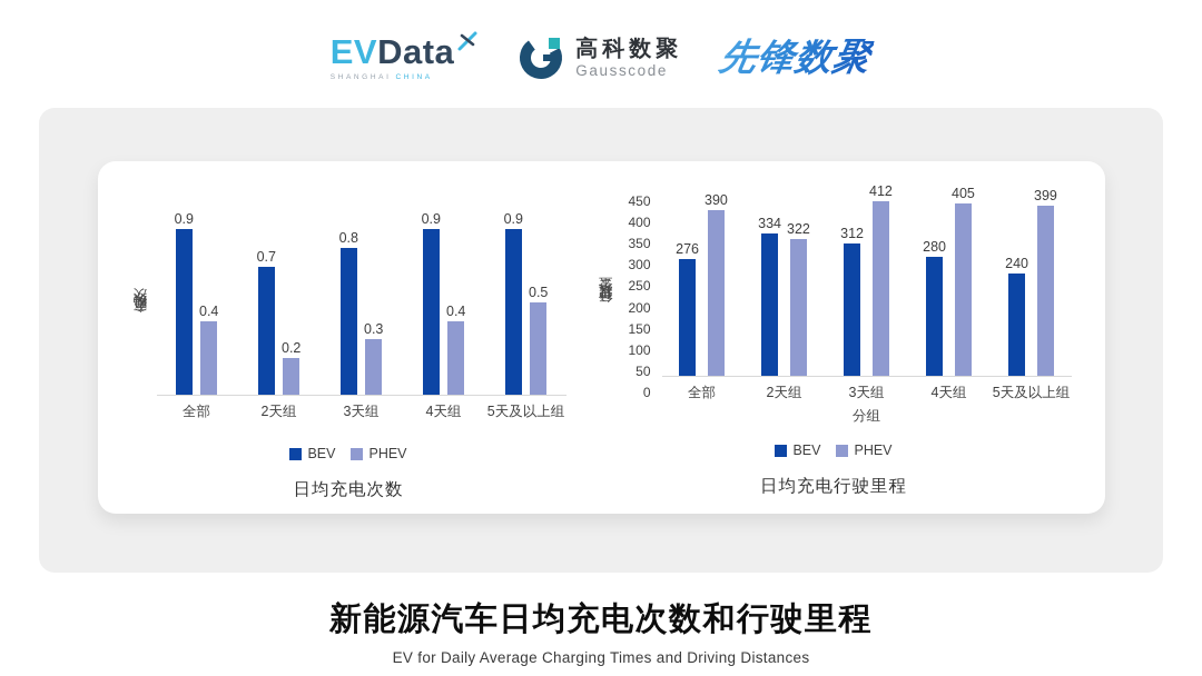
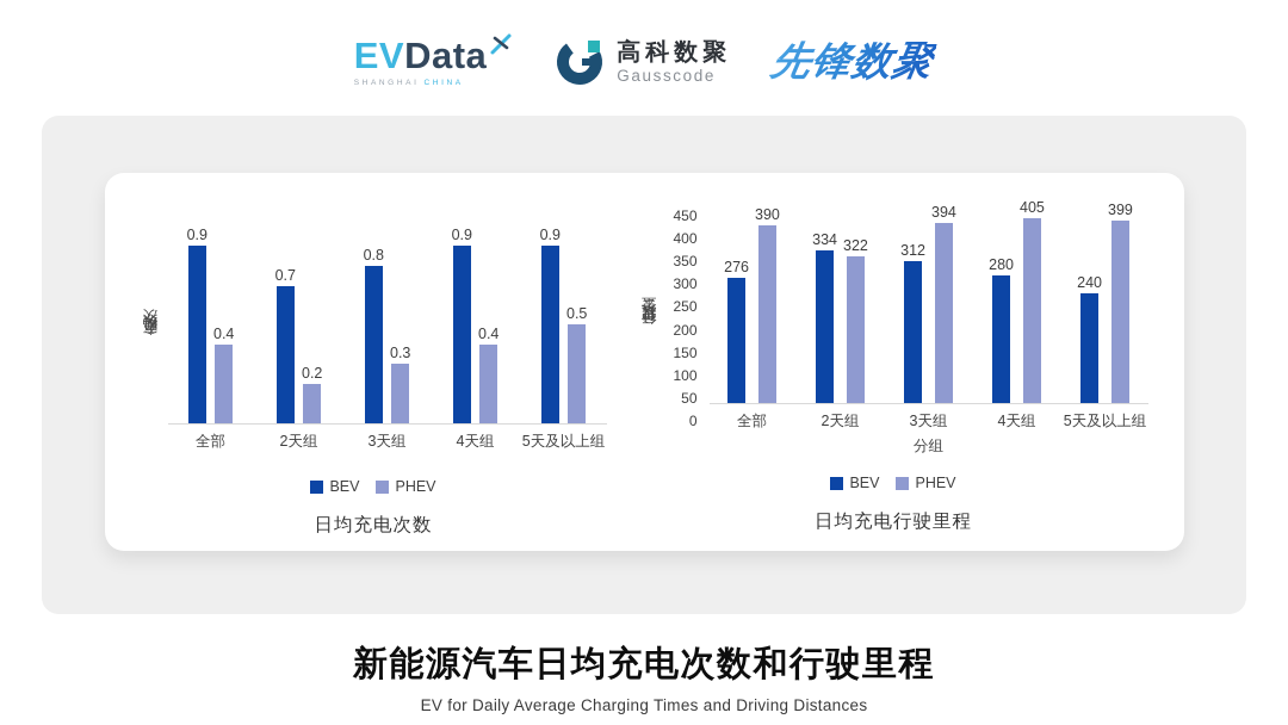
日均充电行驶里程/PHEV/3天组: 412 -> 394
